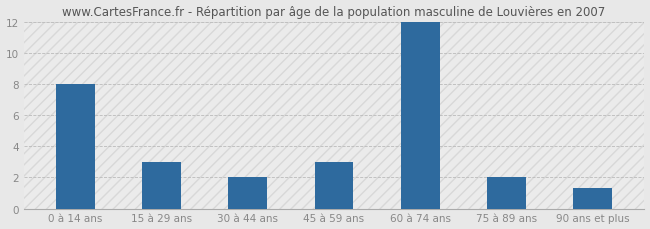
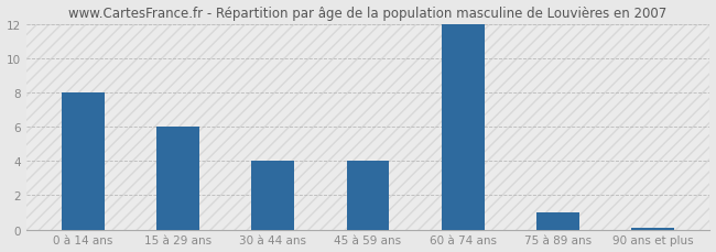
15 à 29 ans: 3.0 -> 6.0
30 à 44 ans: 2.0 -> 4.0
45 à 59 ans: 3.0 -> 4.0
75 à 89 ans: 2.0 -> 1.0
90 ans et plus: 1.3 -> 0.1
